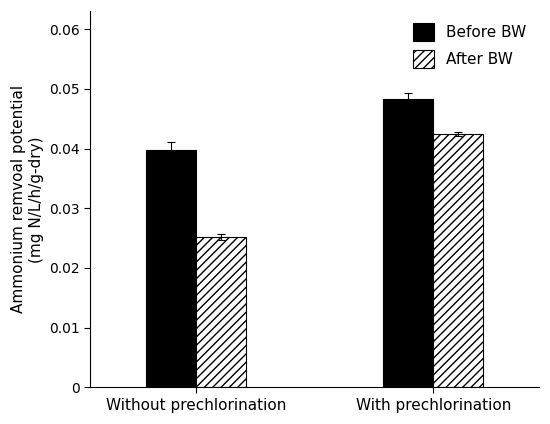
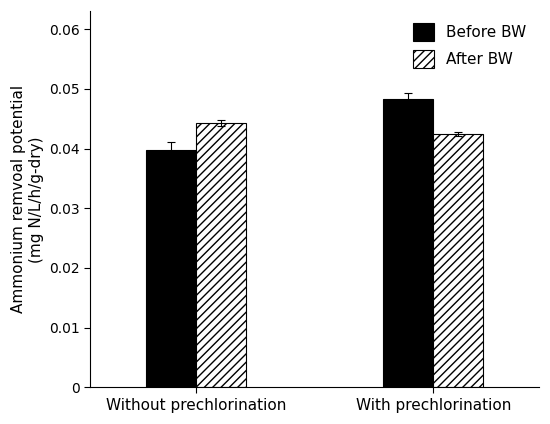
After BW/Without prechlorination: 0.0252 -> 0.0443
